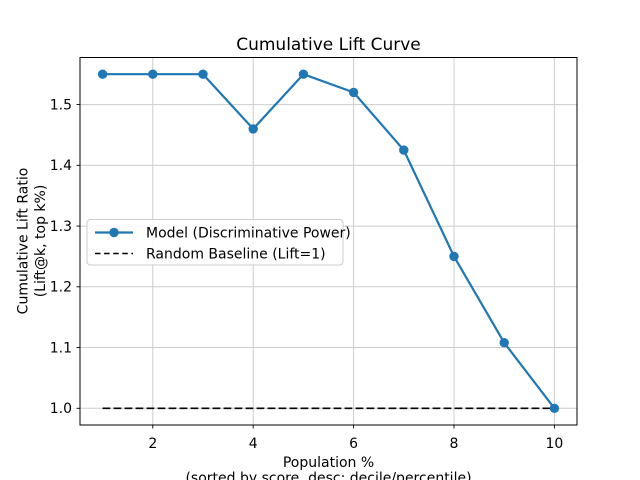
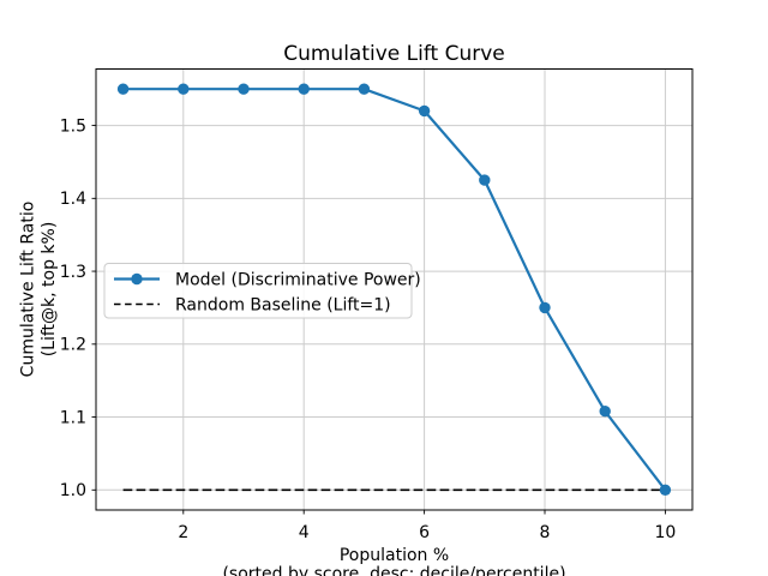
Model (Discriminative Power)/4: 1.46 -> 1.55
